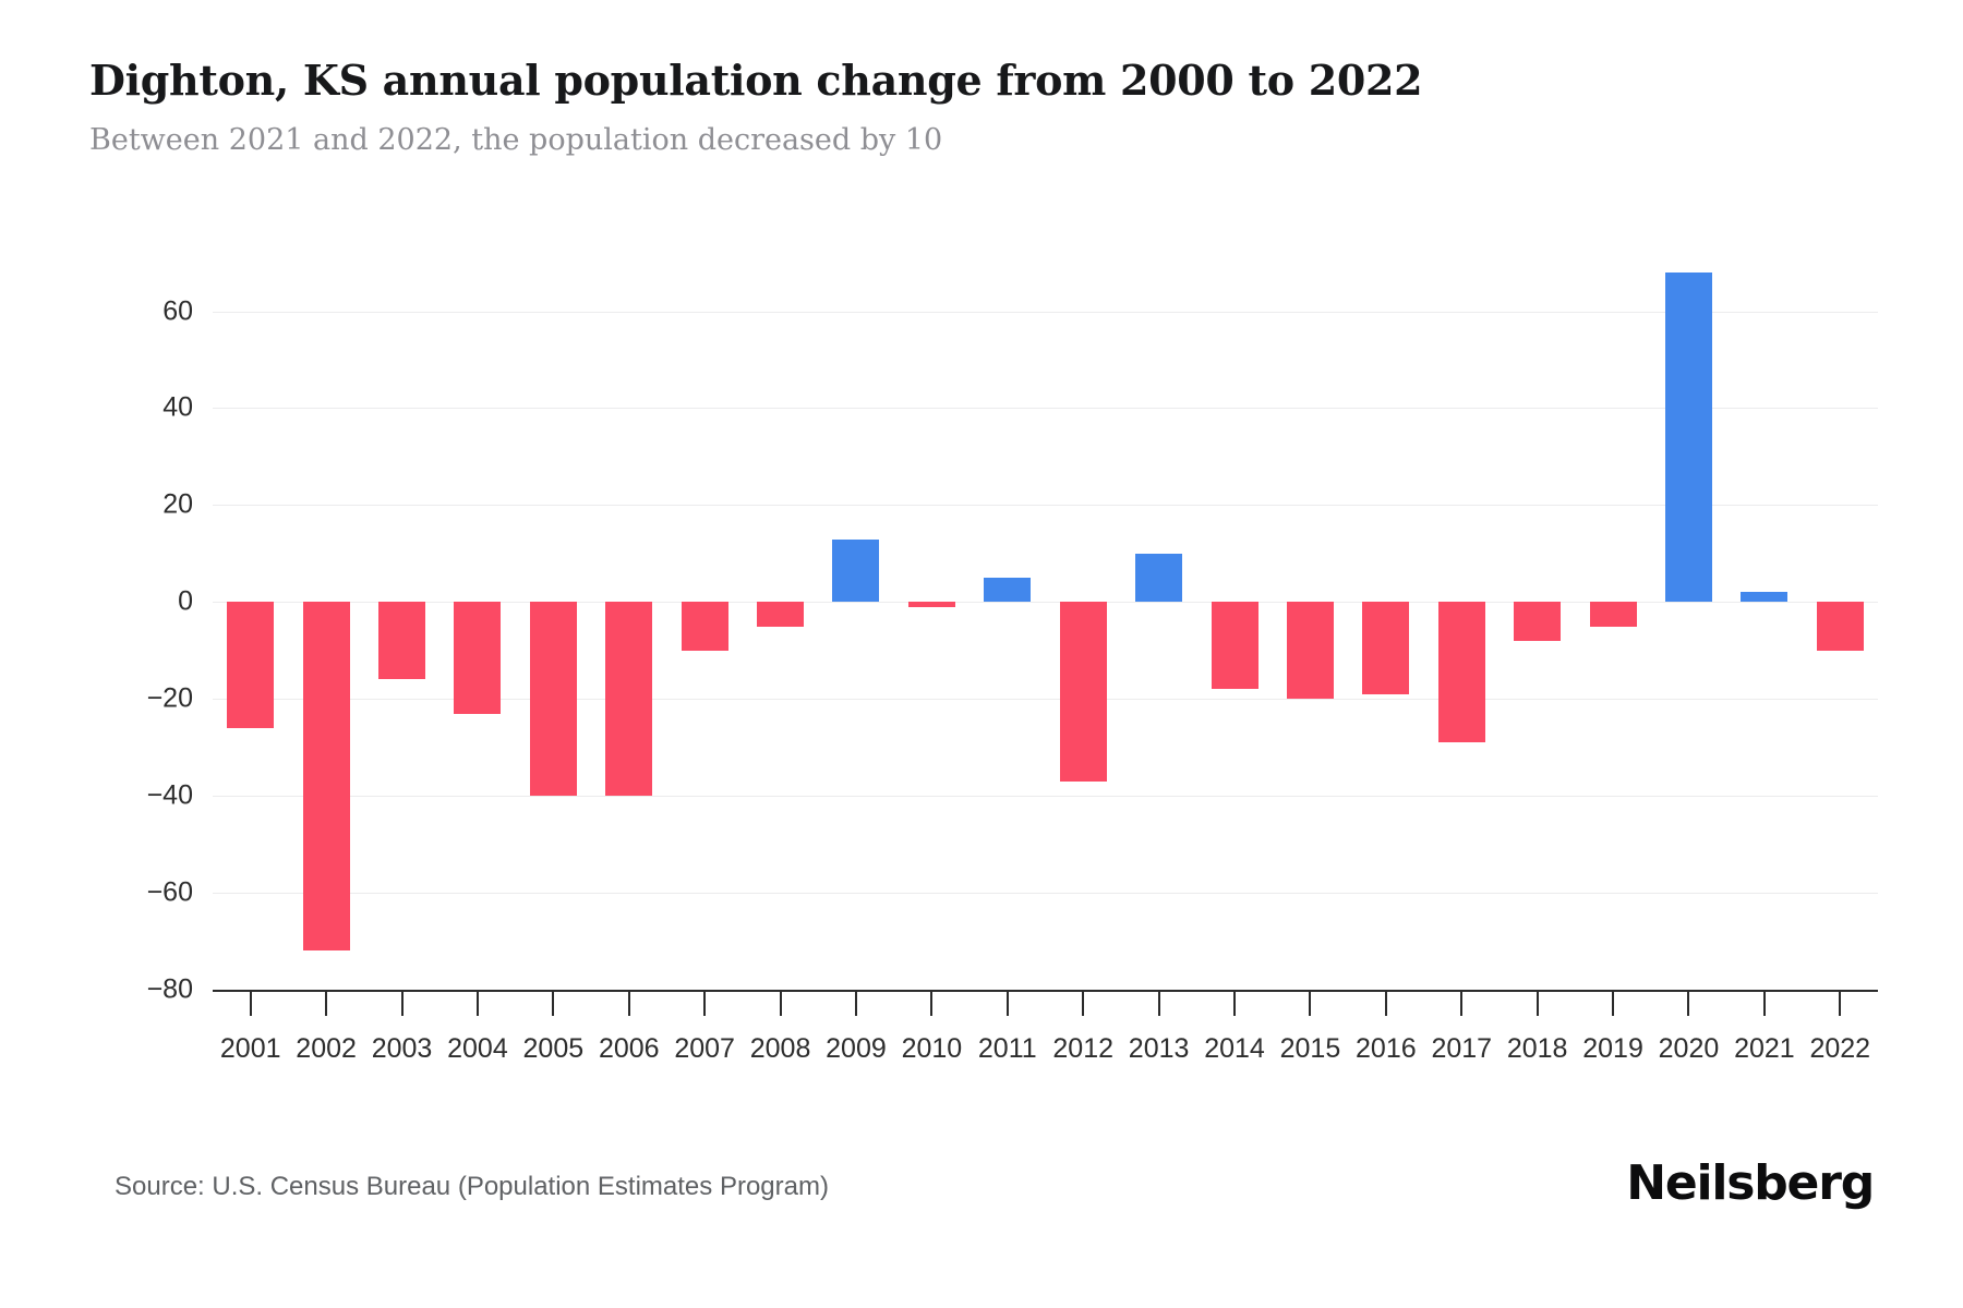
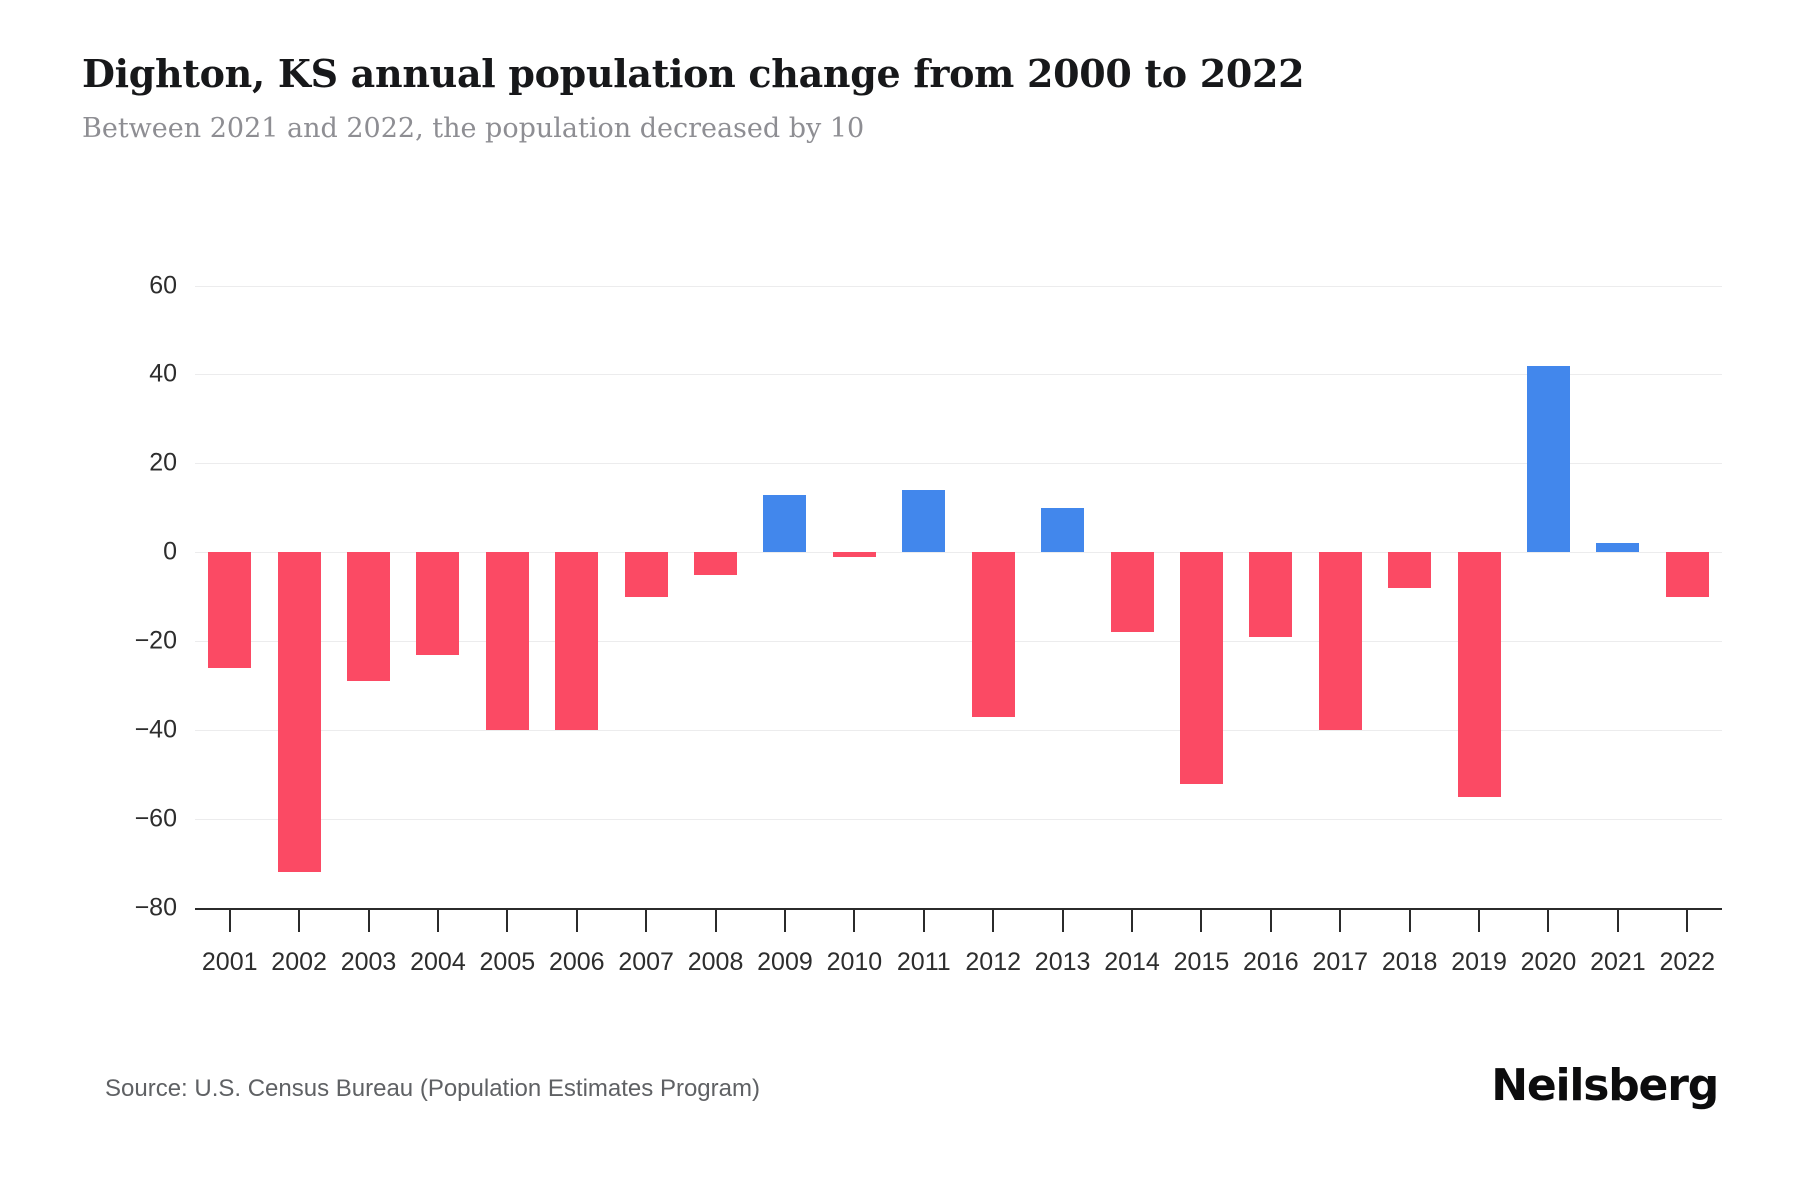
2003: -16 -> -29
2011: 5 -> 14
2015: -20 -> -52
2017: -29 -> -40
2019: -5 -> -55
2020: 68 -> 42
